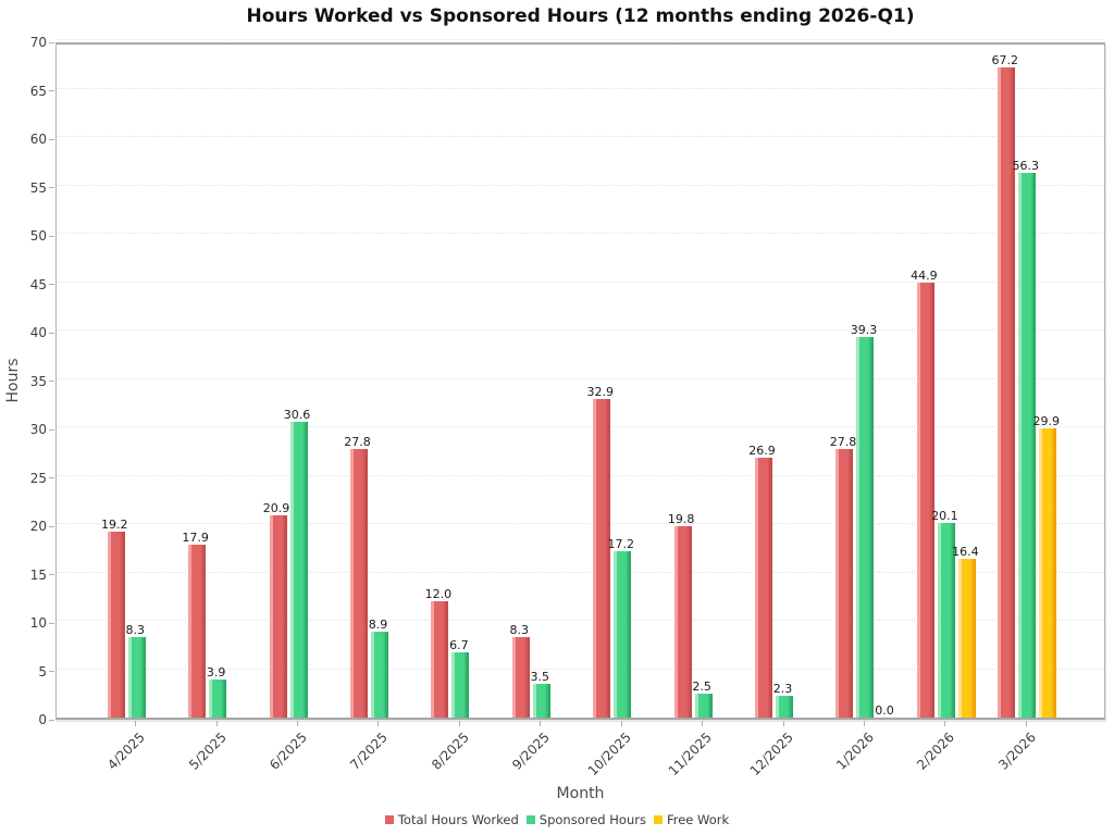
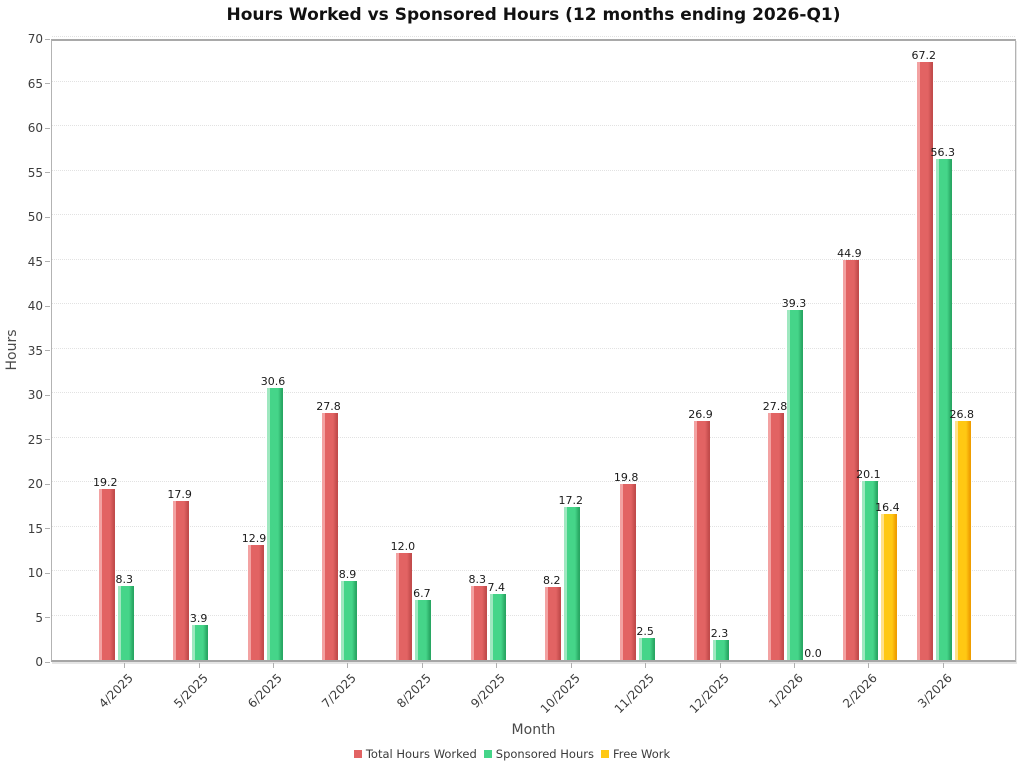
Total Hours Worked/6/2025: 20.9 -> 12.9
Sponsored Hours/9/2025: 3.5 -> 7.4
Total Hours Worked/10/2025: 32.9 -> 8.2
Free Work/3/2026: 29.9 -> 26.8
